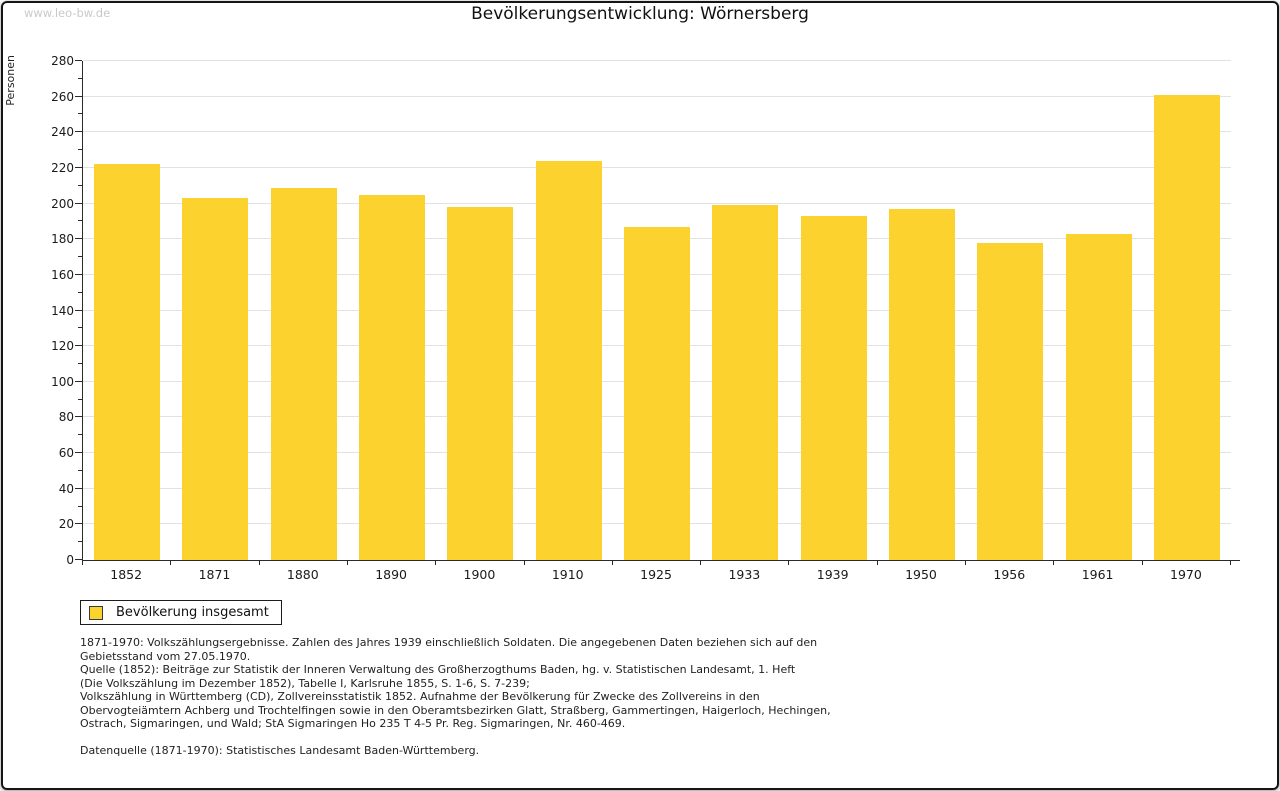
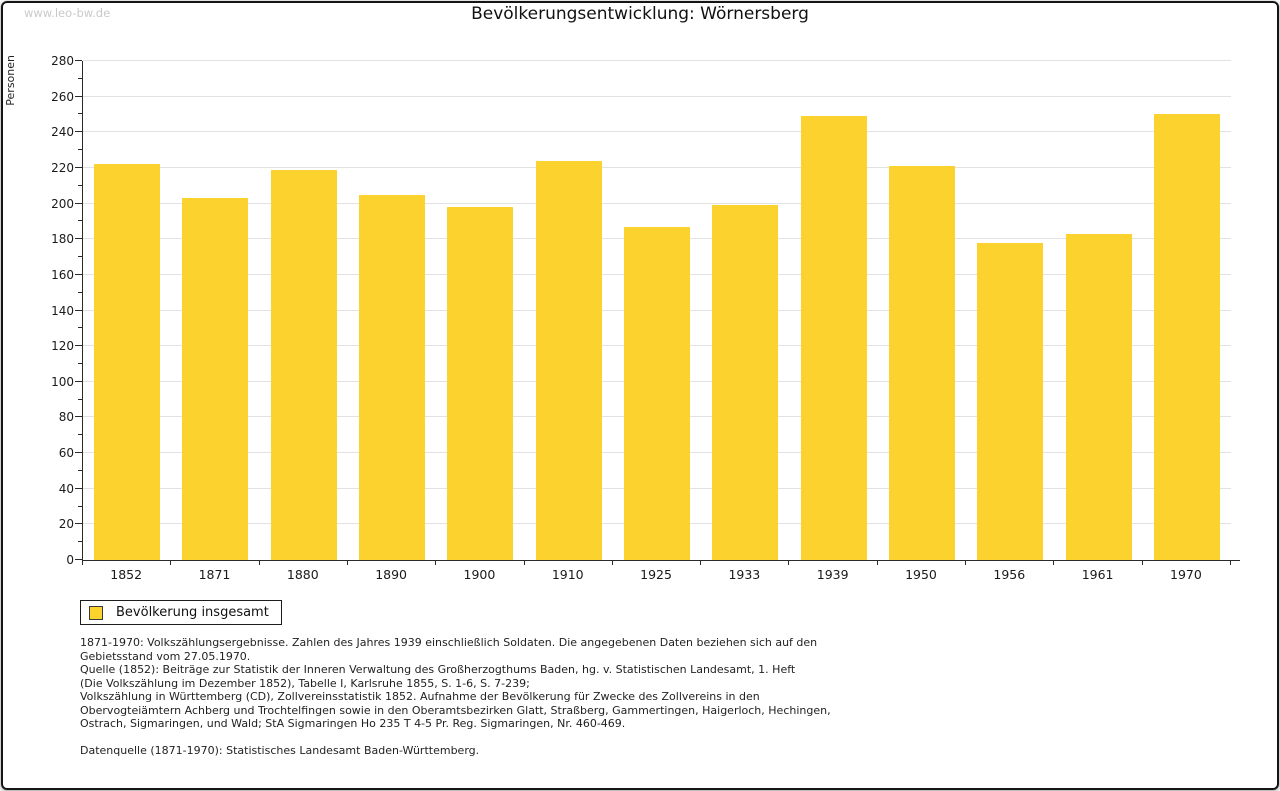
1880: 209 -> 219
1939: 193 -> 249
1950: 197 -> 221
1970: 261 -> 250
